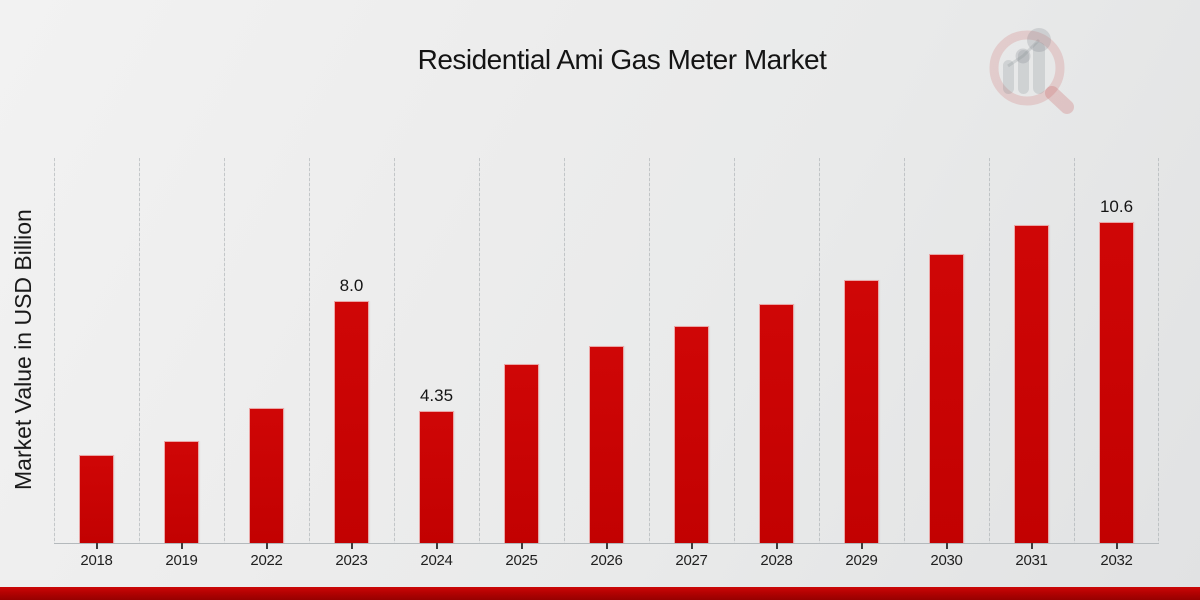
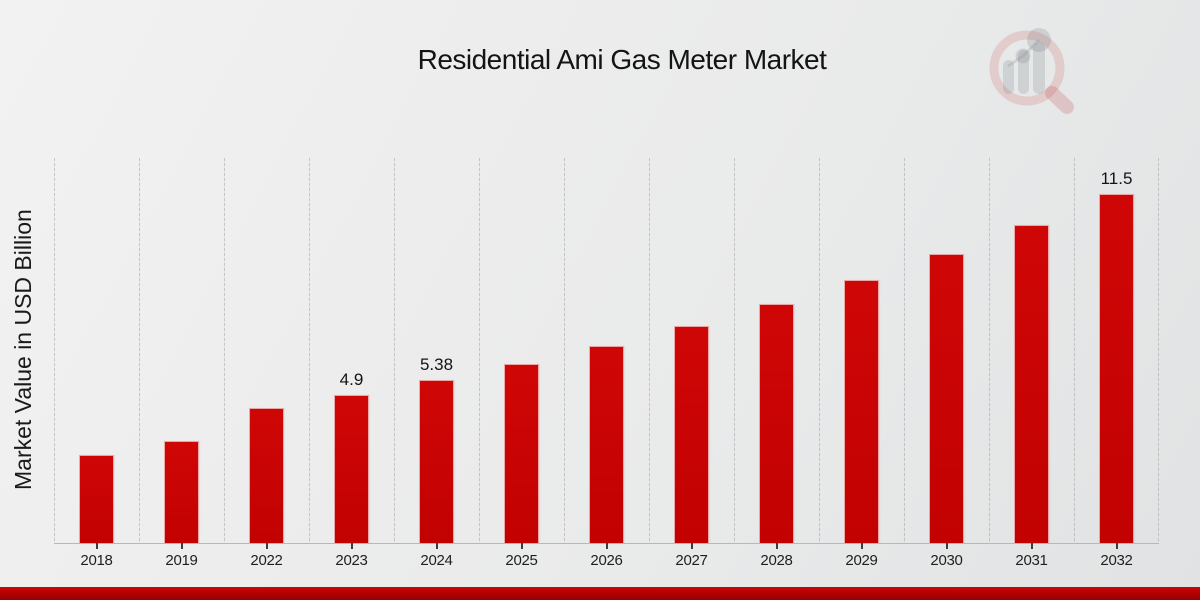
2023: 8.0 -> 4.9
2024: 4.35 -> 5.38
2032: 10.6 -> 11.5
